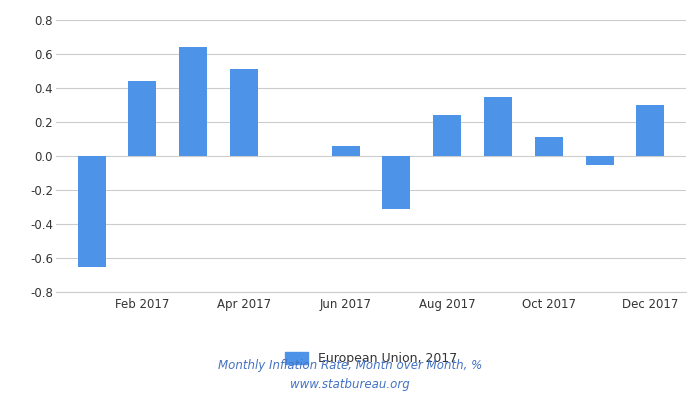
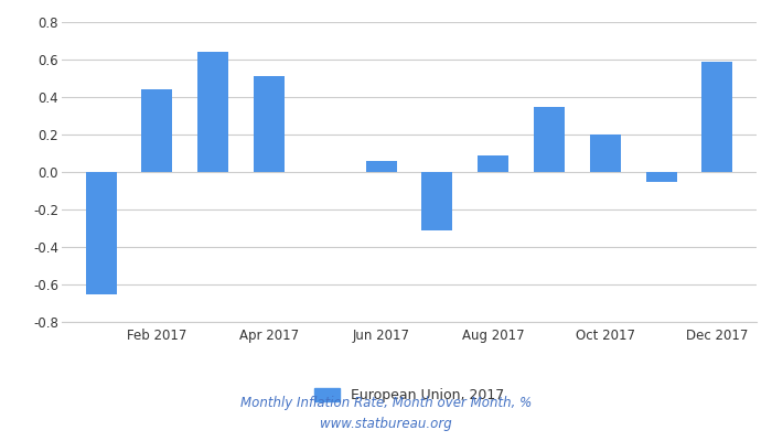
Aug 2017: 0.24 -> 0.09
Oct 2017: 0.11 -> 0.20
Dec 2017: 0.30 -> 0.59
